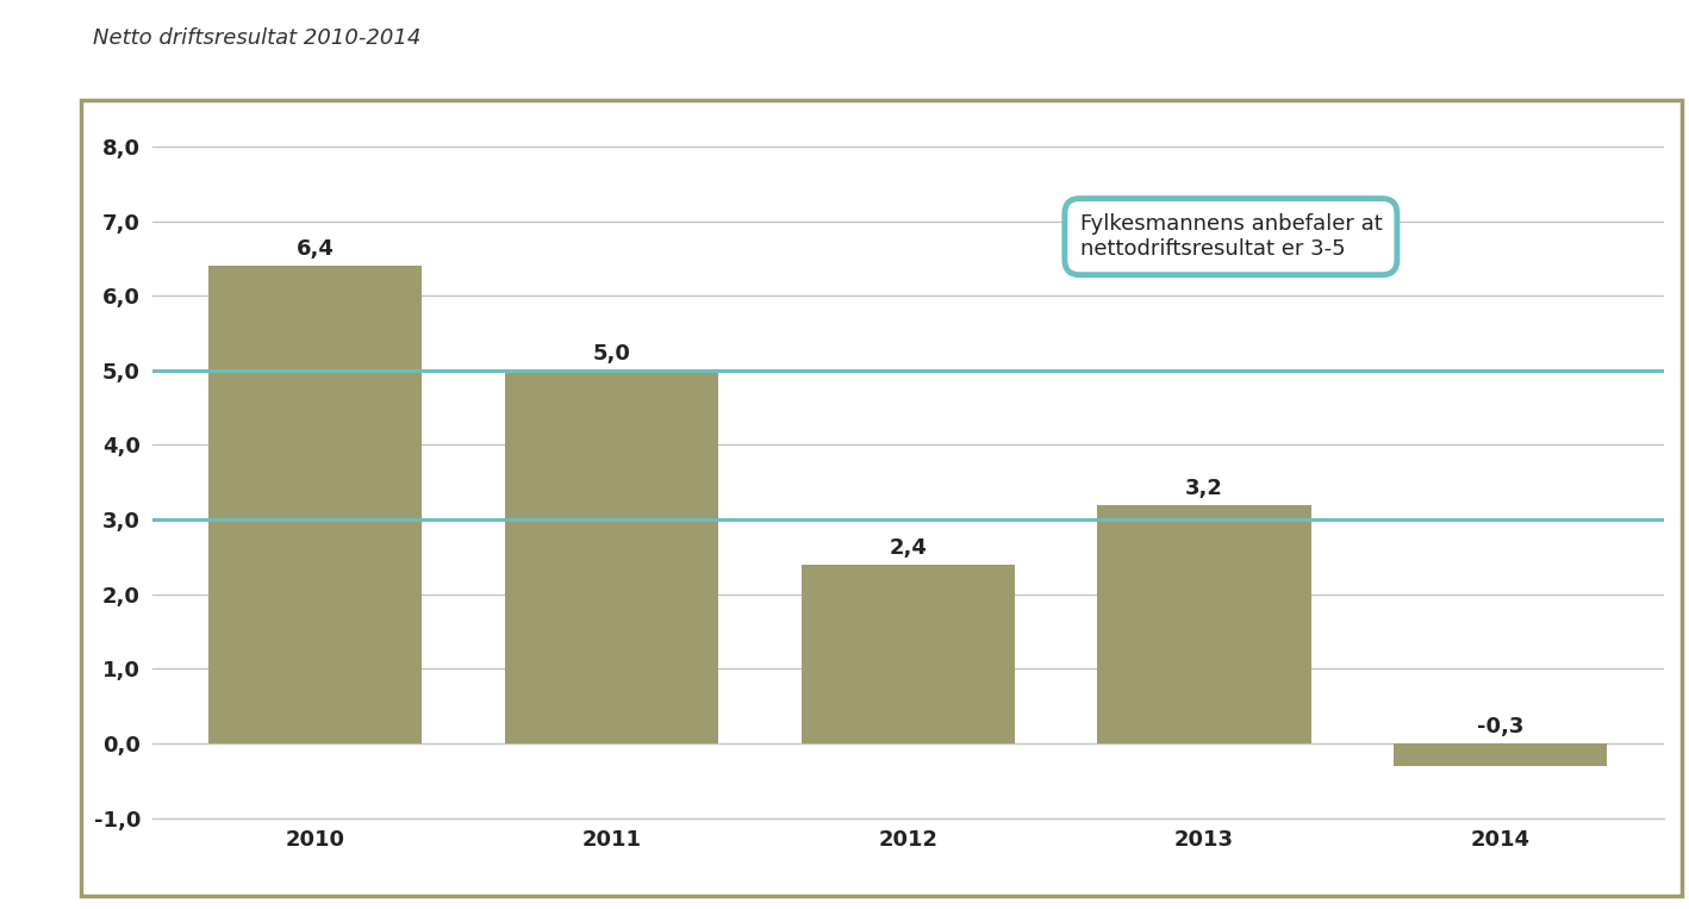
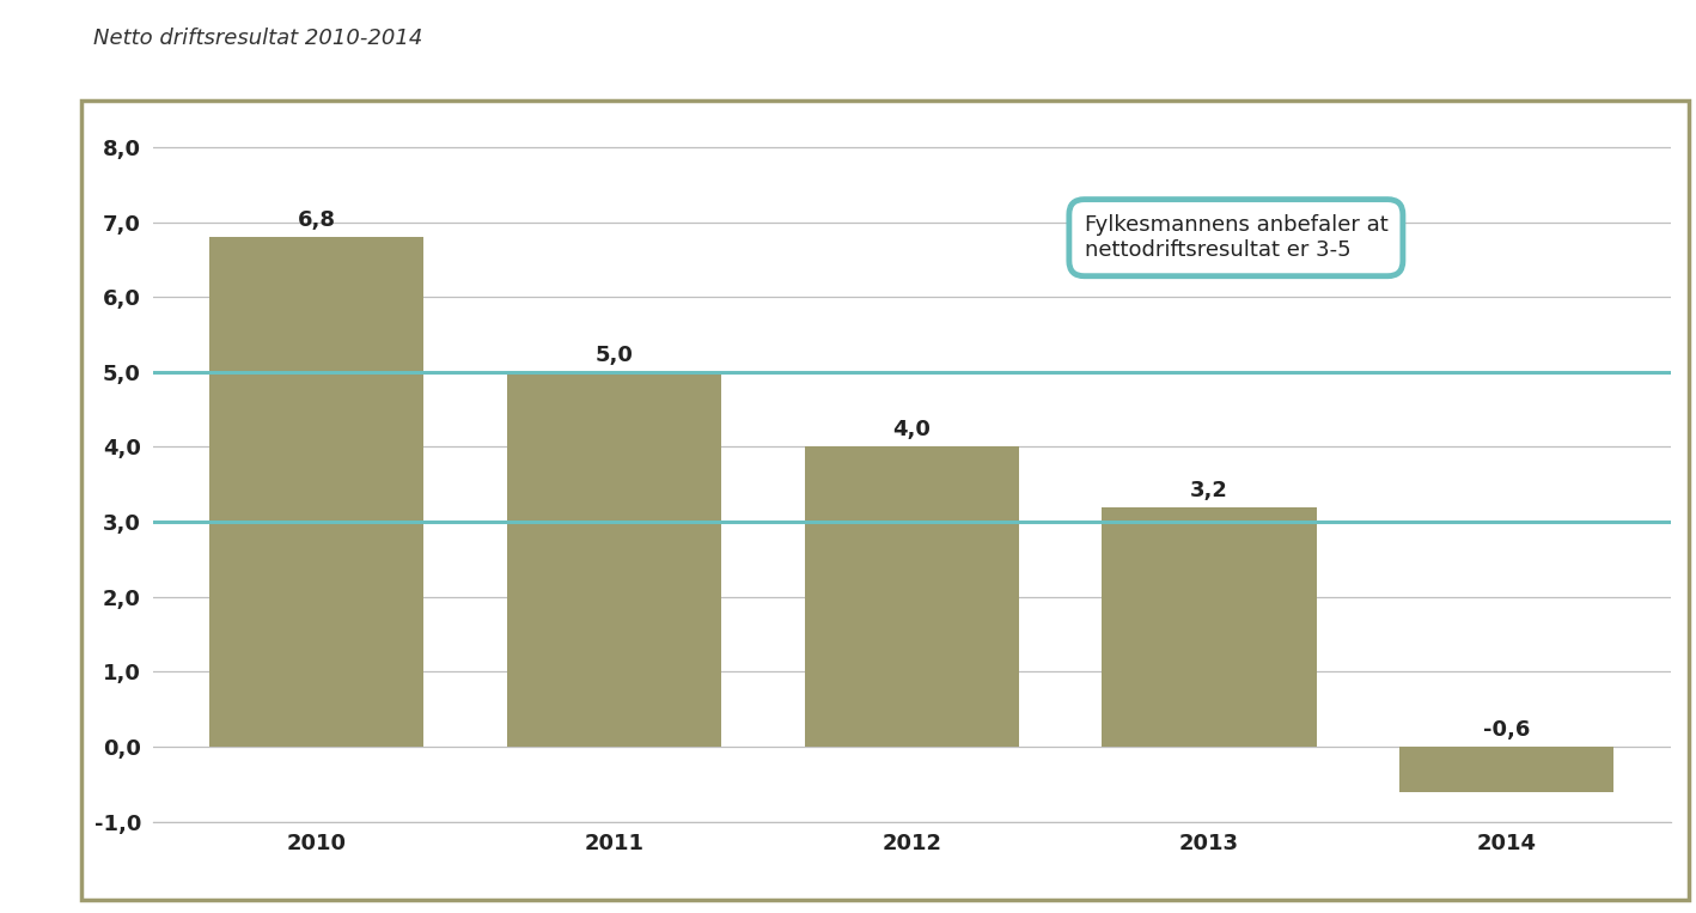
2010: 6,4 -> 6,8
2012: 2,4 -> 4,0
2014: -0,3 -> -0,6
